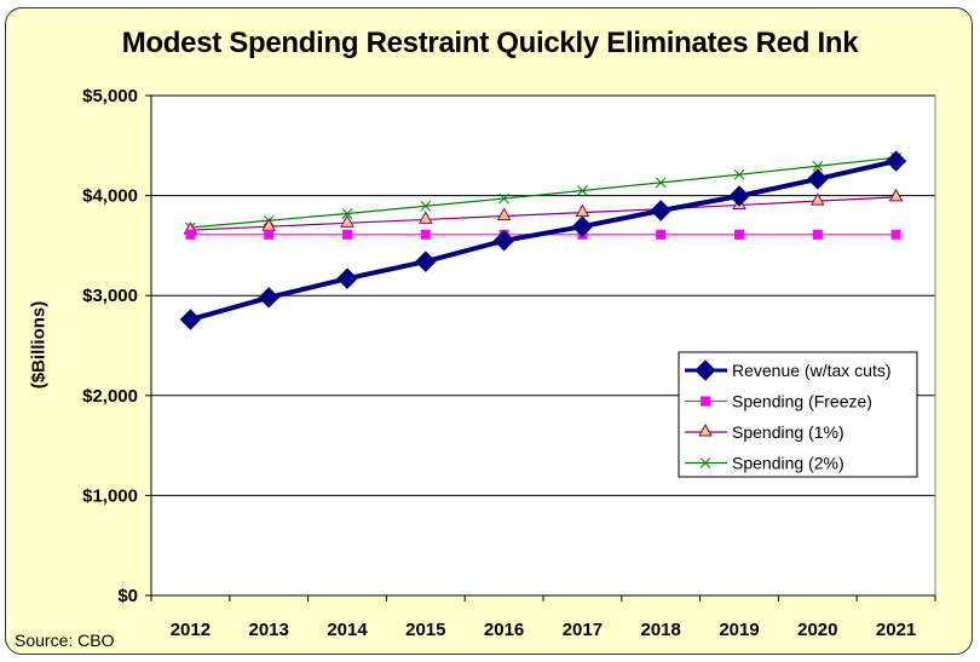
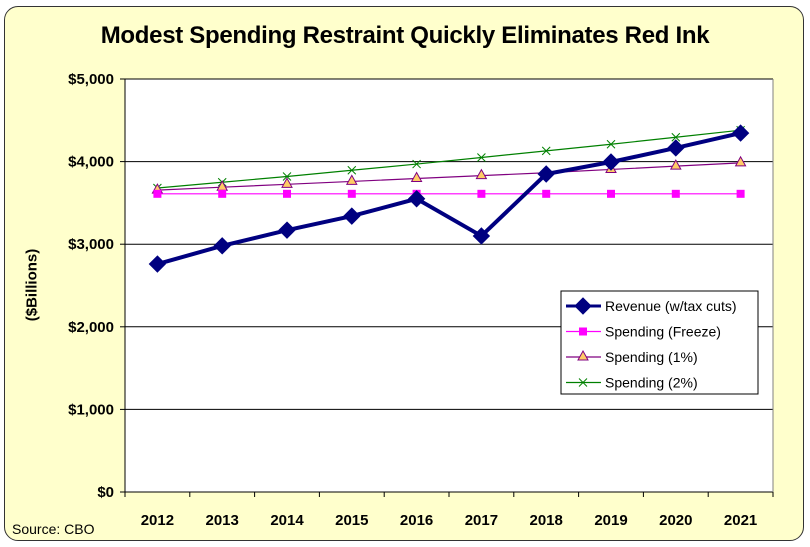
Revenue (w/tax cuts)/2017: $3700 -> $3100
